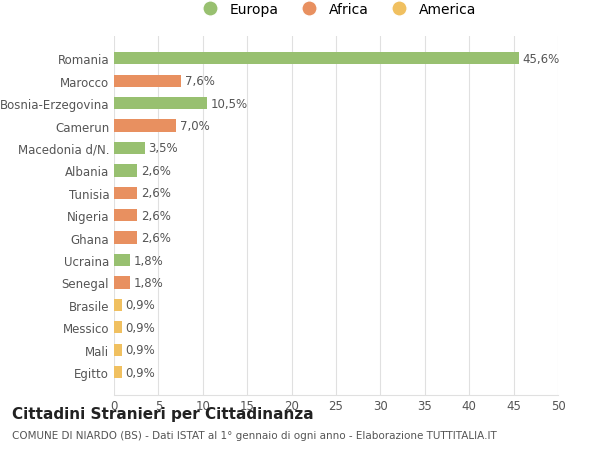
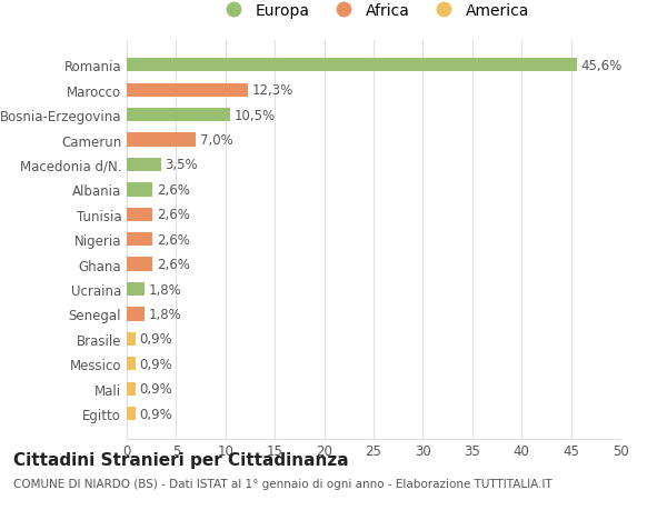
Marocco: 7,6% -> 12,3%
